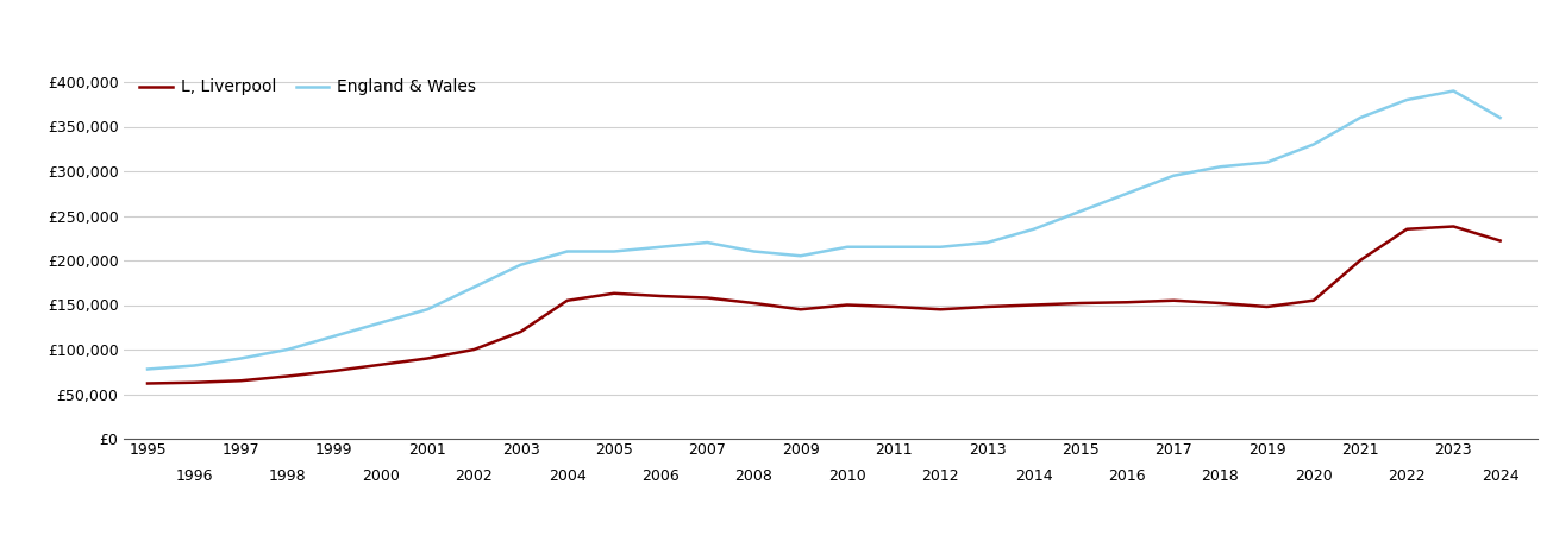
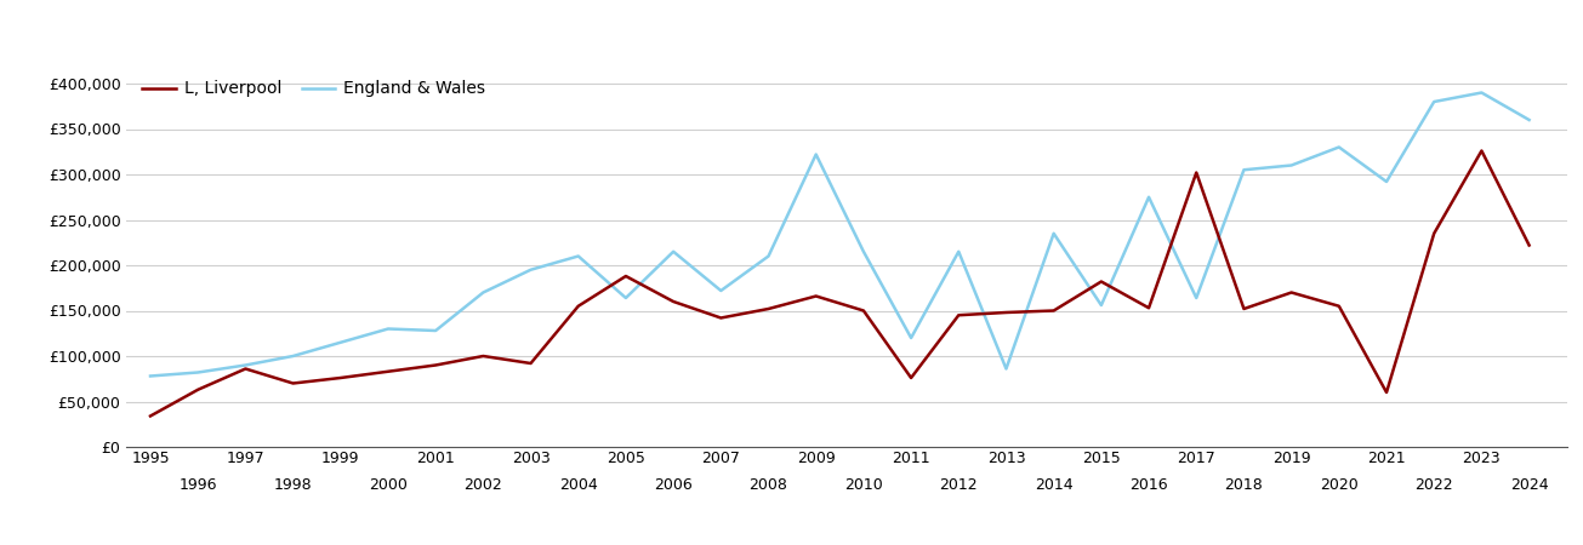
L, Liverpool/1995: £62,000 -> £34,000
L, Liverpool/1997: £65,000 -> £86,000
England & Wales/2001: £145,000 -> £128,000
L, Liverpool/2003: £120,000 -> £92,000
L, Liverpool/2005: £163,000 -> £188,000
England & Wales/2005: £210,000 -> £164,000
L, Liverpool/2007: £158,000 -> £142,000
England & Wales/2007: £220,000 -> £172,000
L, Liverpool/2009: £145,000 -> £166,000
England & Wales/2009: £205,000 -> £322,000
L, Liverpool/2011: £148,000 -> £76,000
England & Wales/2011: £215,000 -> £120,000
England & Wales/2013: £220,000 -> £86,000
L, Liverpool/2015: £152,000 -> £182,000
England & Wales/2015: £255,000 -> £156,000
L, Liverpool/2017: £155,000 -> £302,000
England & Wales/2017: £295,000 -> £164,000
L, Liverpool/2019: £148,000 -> £170,000
L, Liverpool/2021: £200,000 -> £60,000
England & Wales/2021: £360,000 -> £292,000
L, Liverpool/2023: £238,000 -> £326,000
